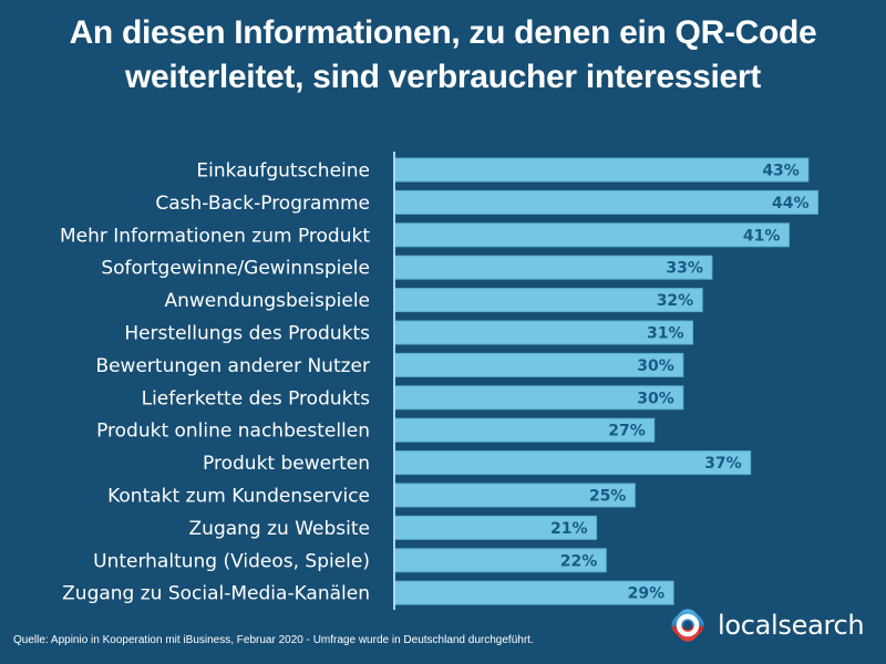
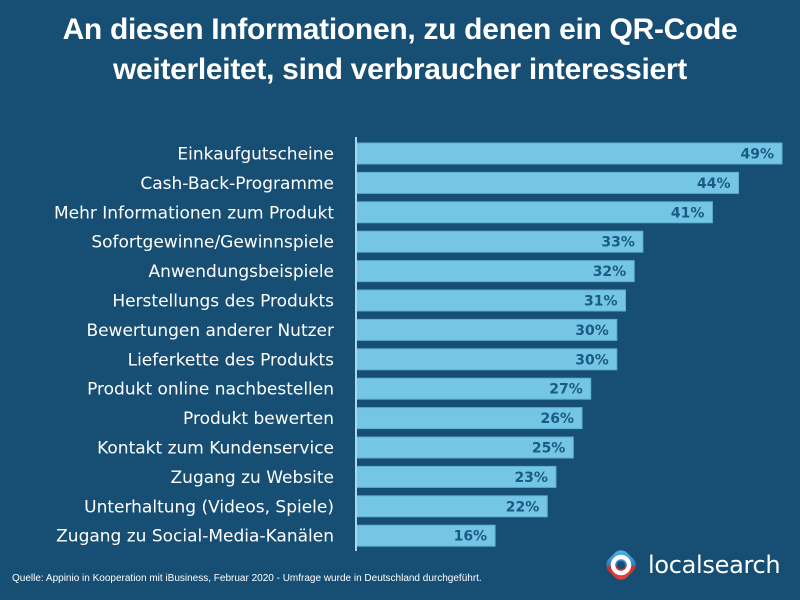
Einkaufgutscheine: 43% -> 49%
Produkt bewerten: 37% -> 26%
Zugang zu Website: 21% -> 23%
Zugang zu Social-Media-Kanälen: 29% -> 16%
